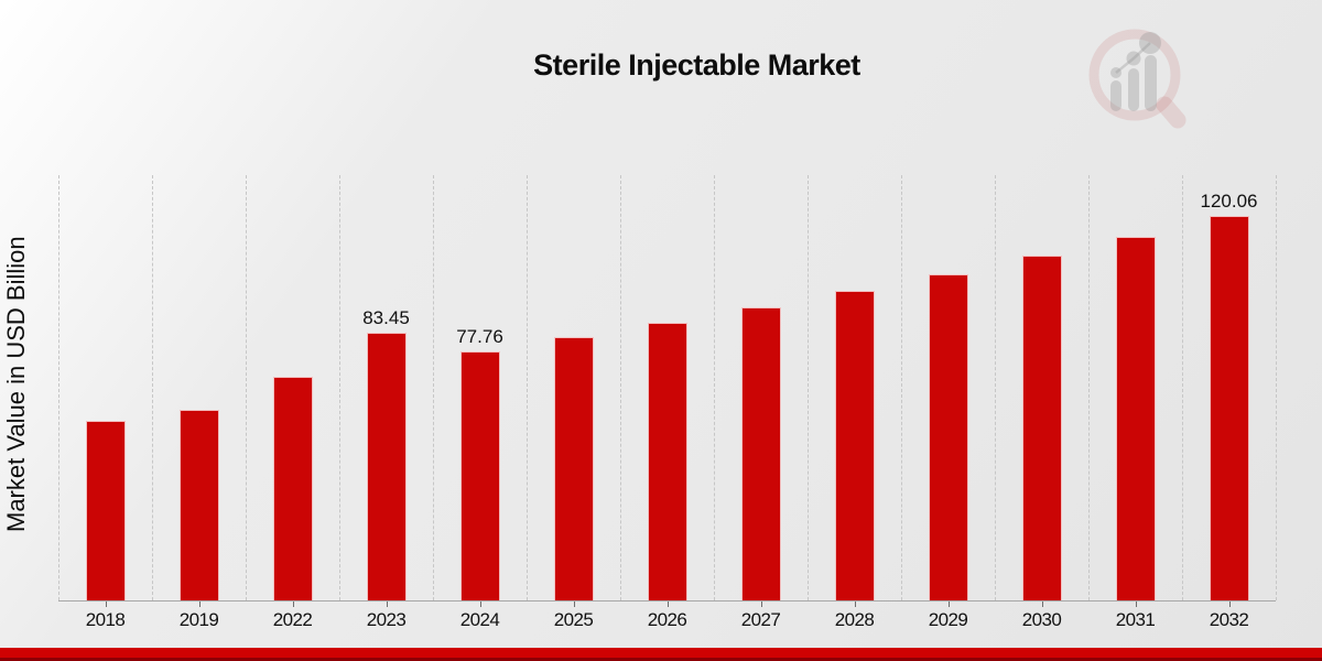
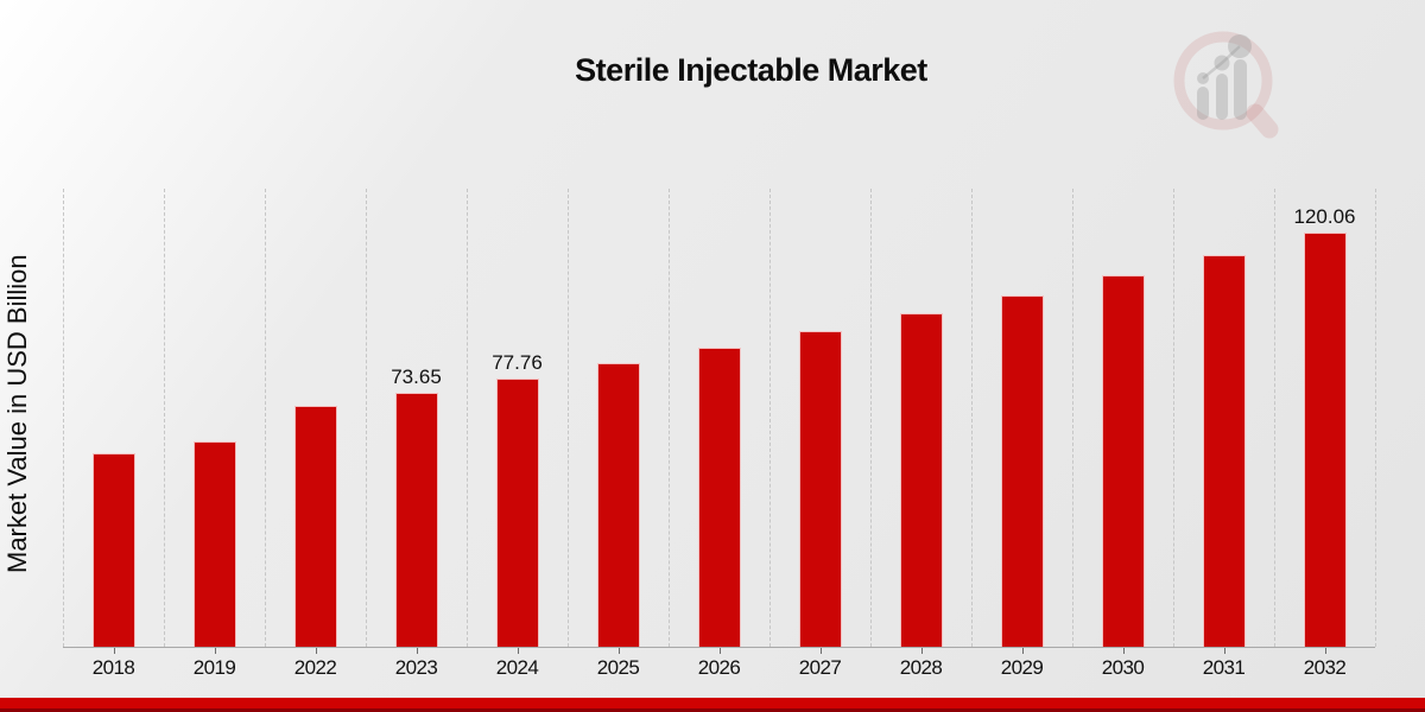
2023: 83.45 -> 73.65
